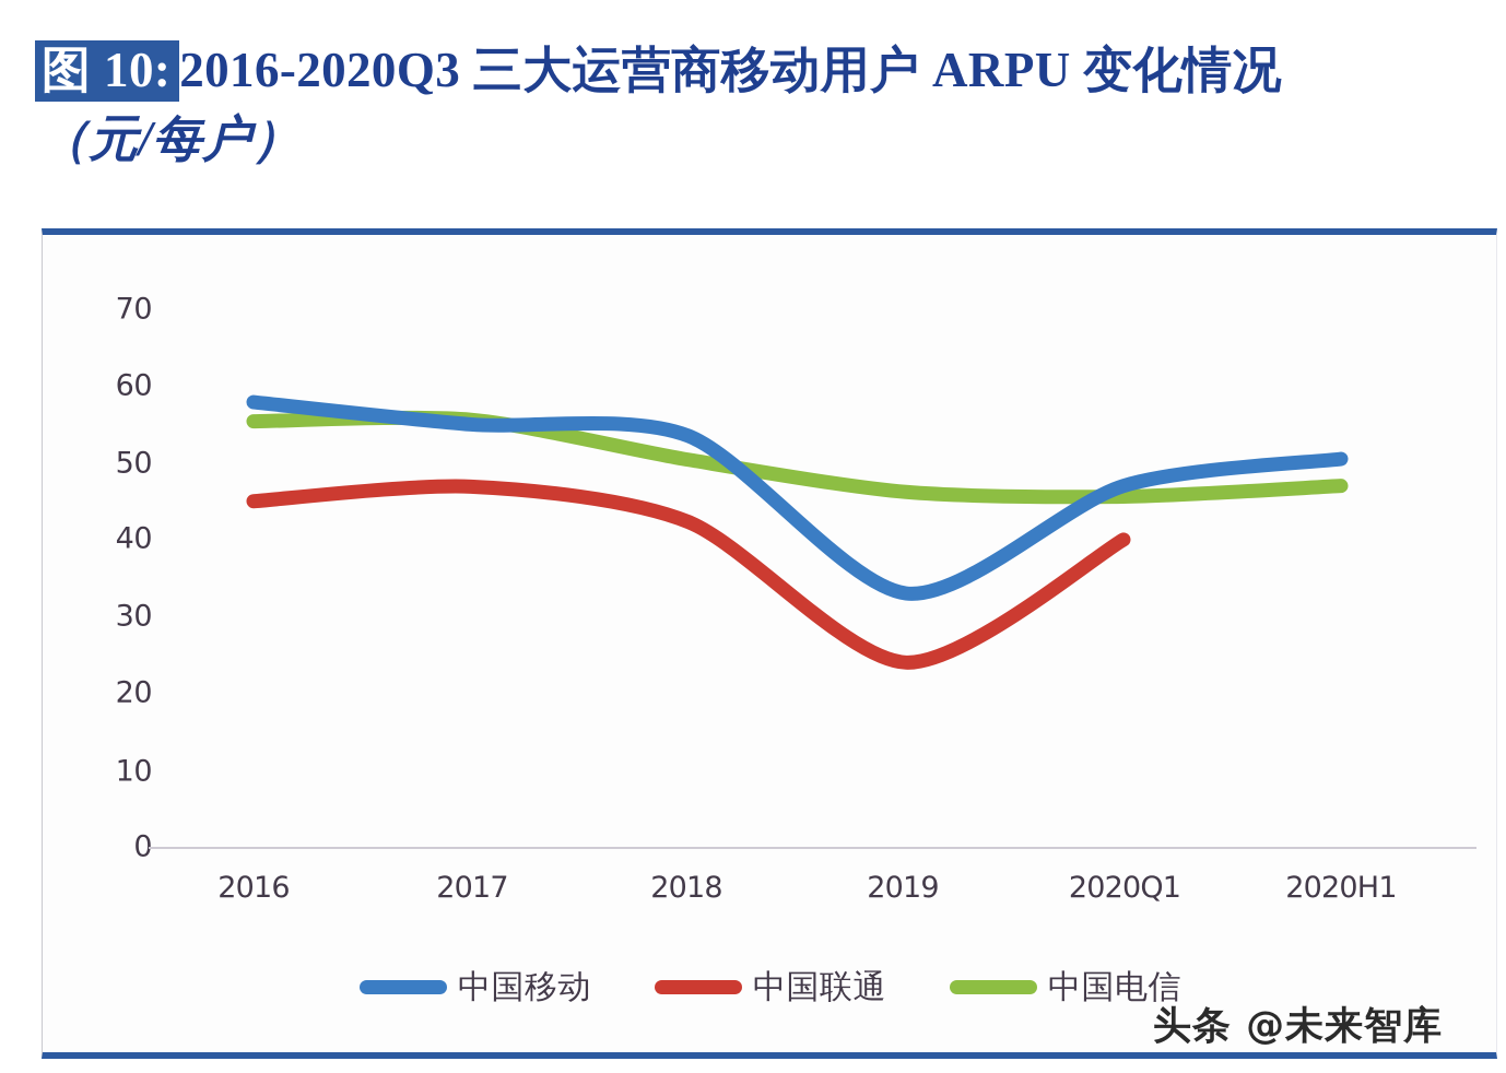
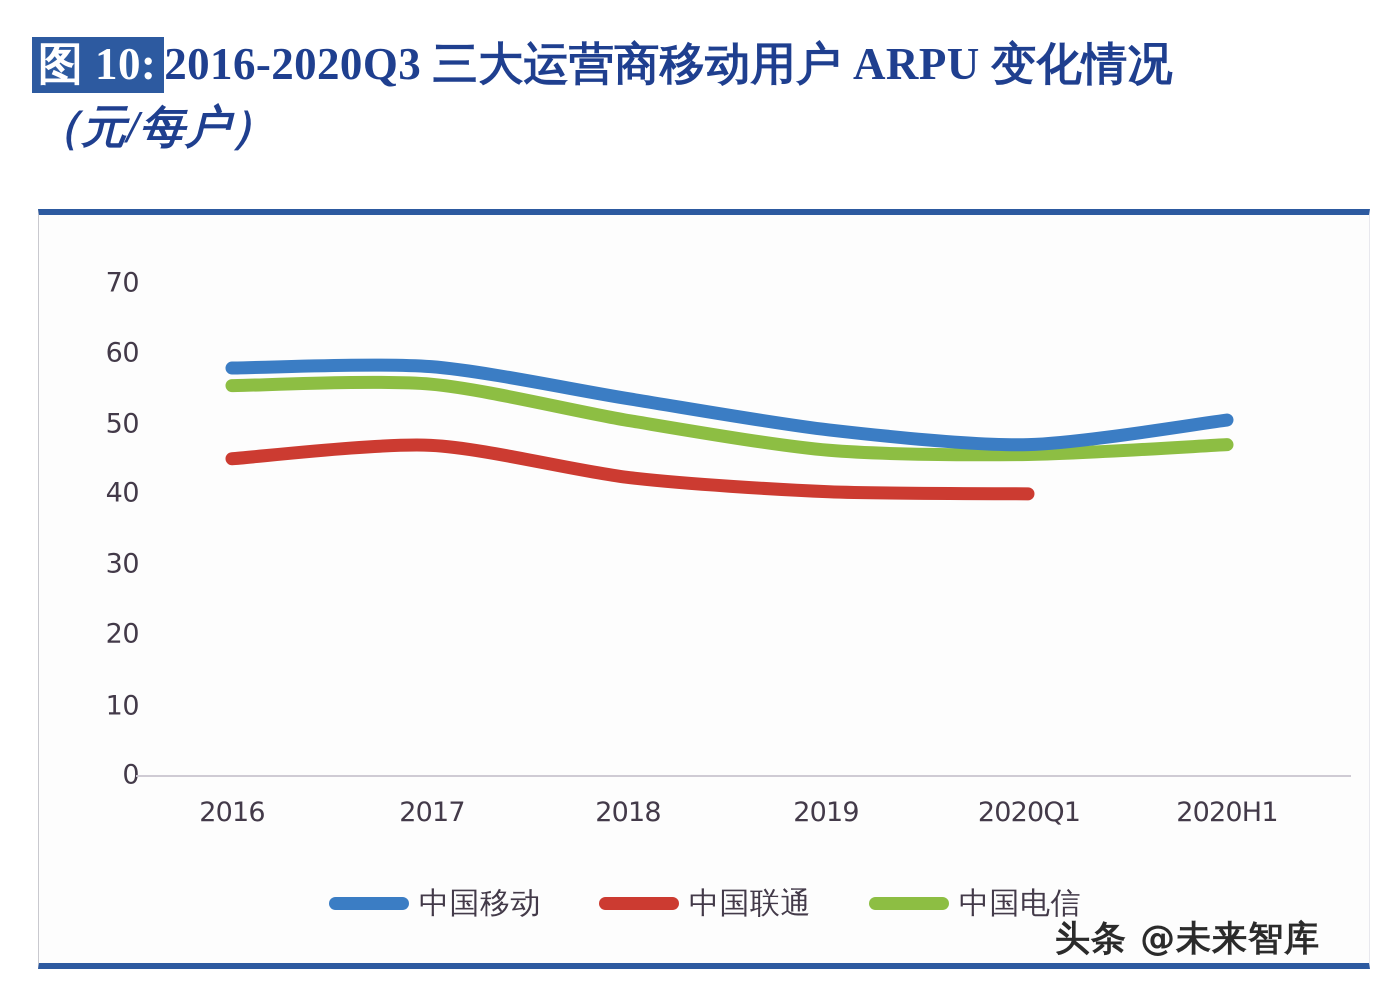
中国移动/2017: 55 -> 58
中国移动/2019: 33 -> 49
中国联通/2019: 24 -> 40
